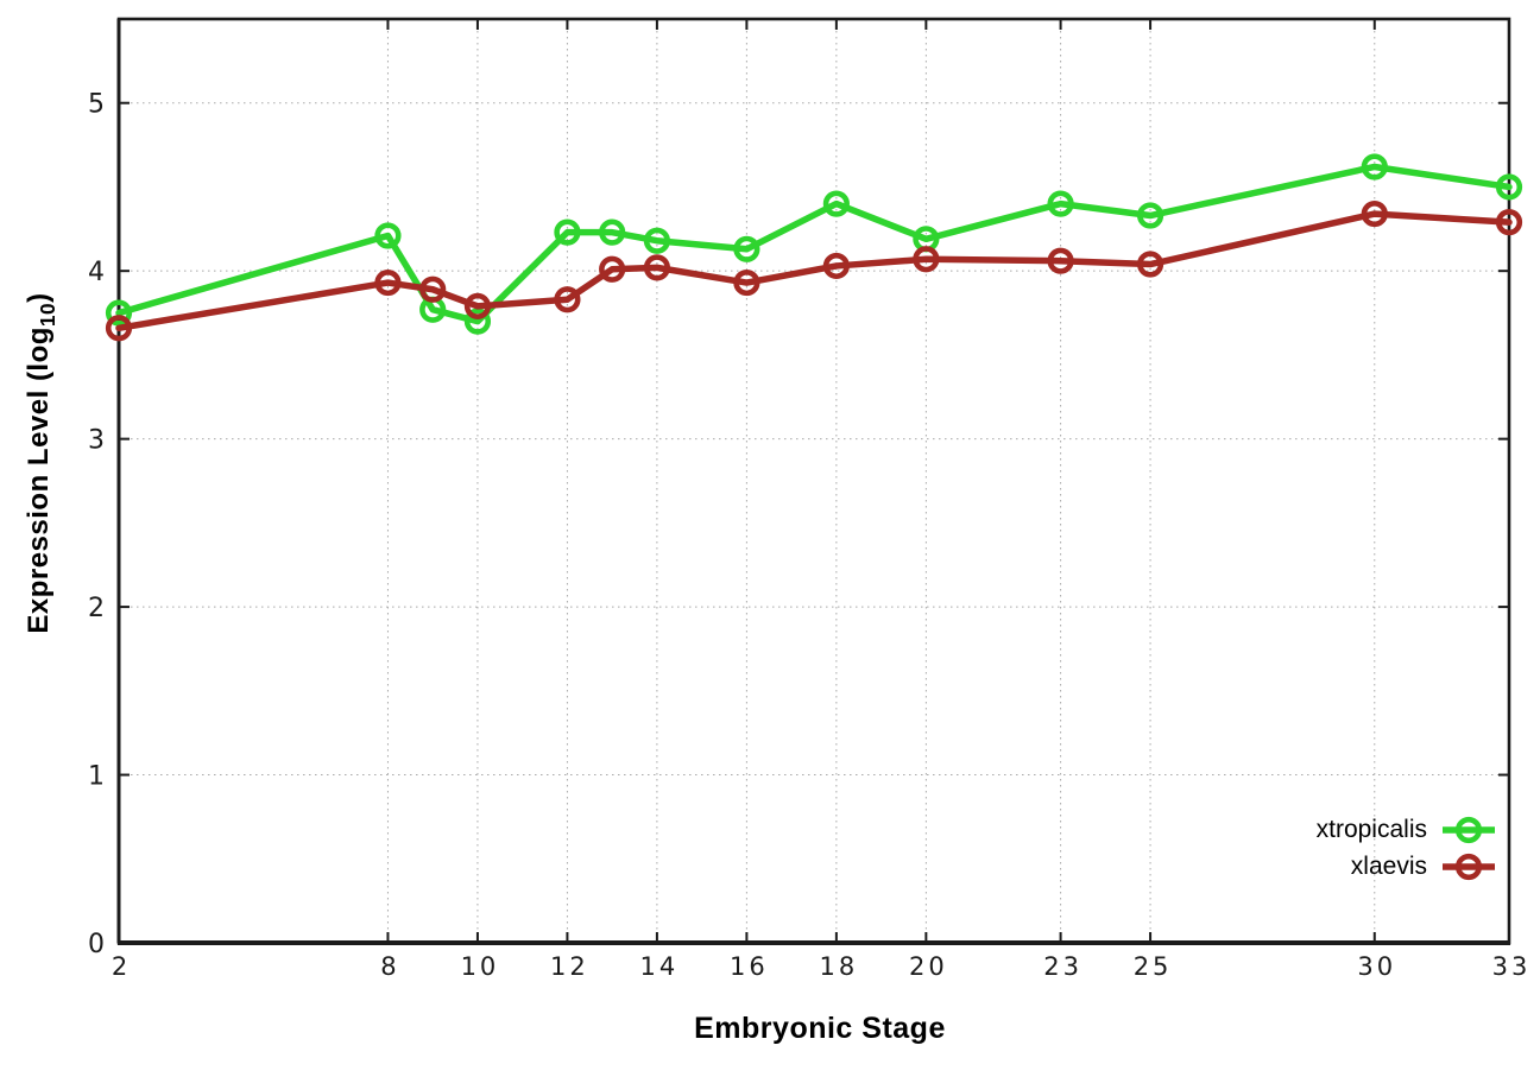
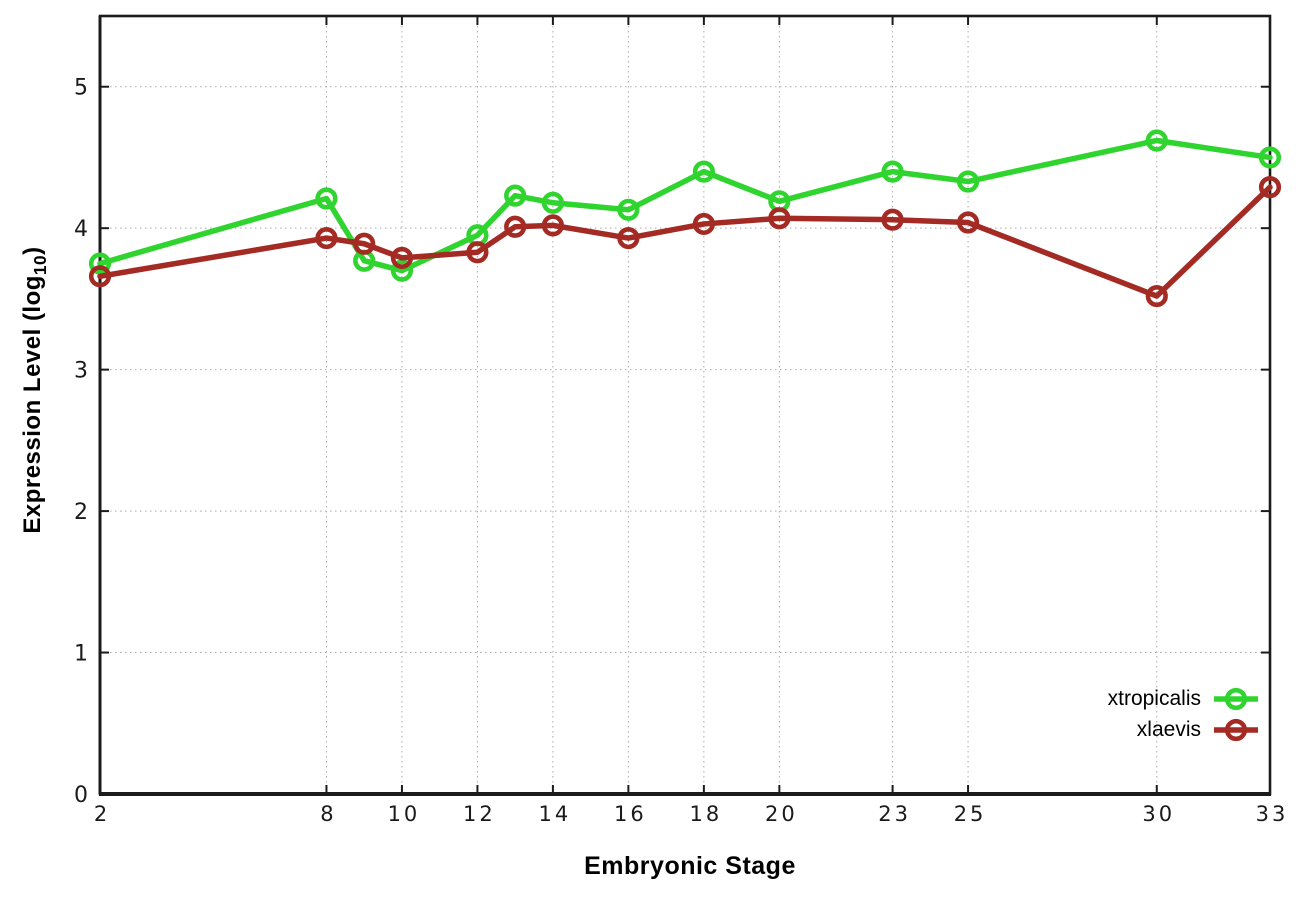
xtropicalis/12: 4.23 -> 3.95
xlaevis/30: 4.34 -> 3.52
